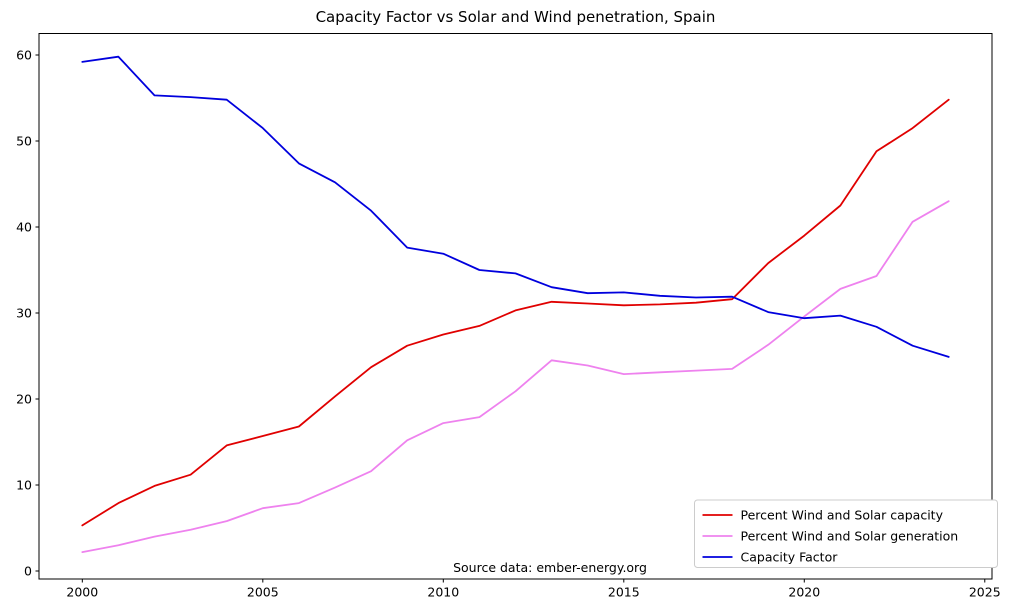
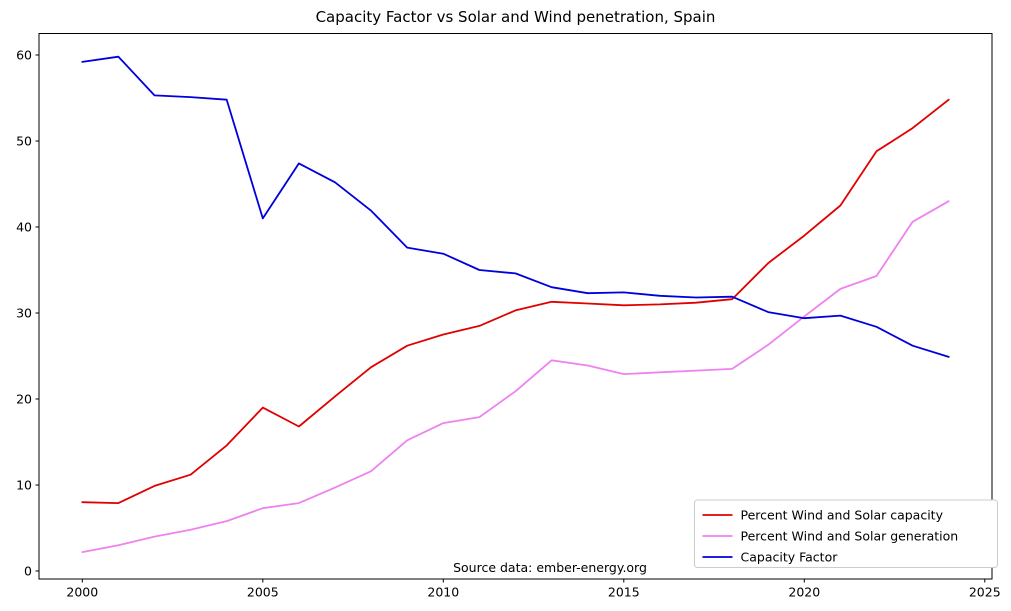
Percent Wind and Solar capacity/2000: 5 -> 8
Percent Wind and Solar capacity/2005: 16 -> 19
Capacity Factor/2005: 52 -> 41
